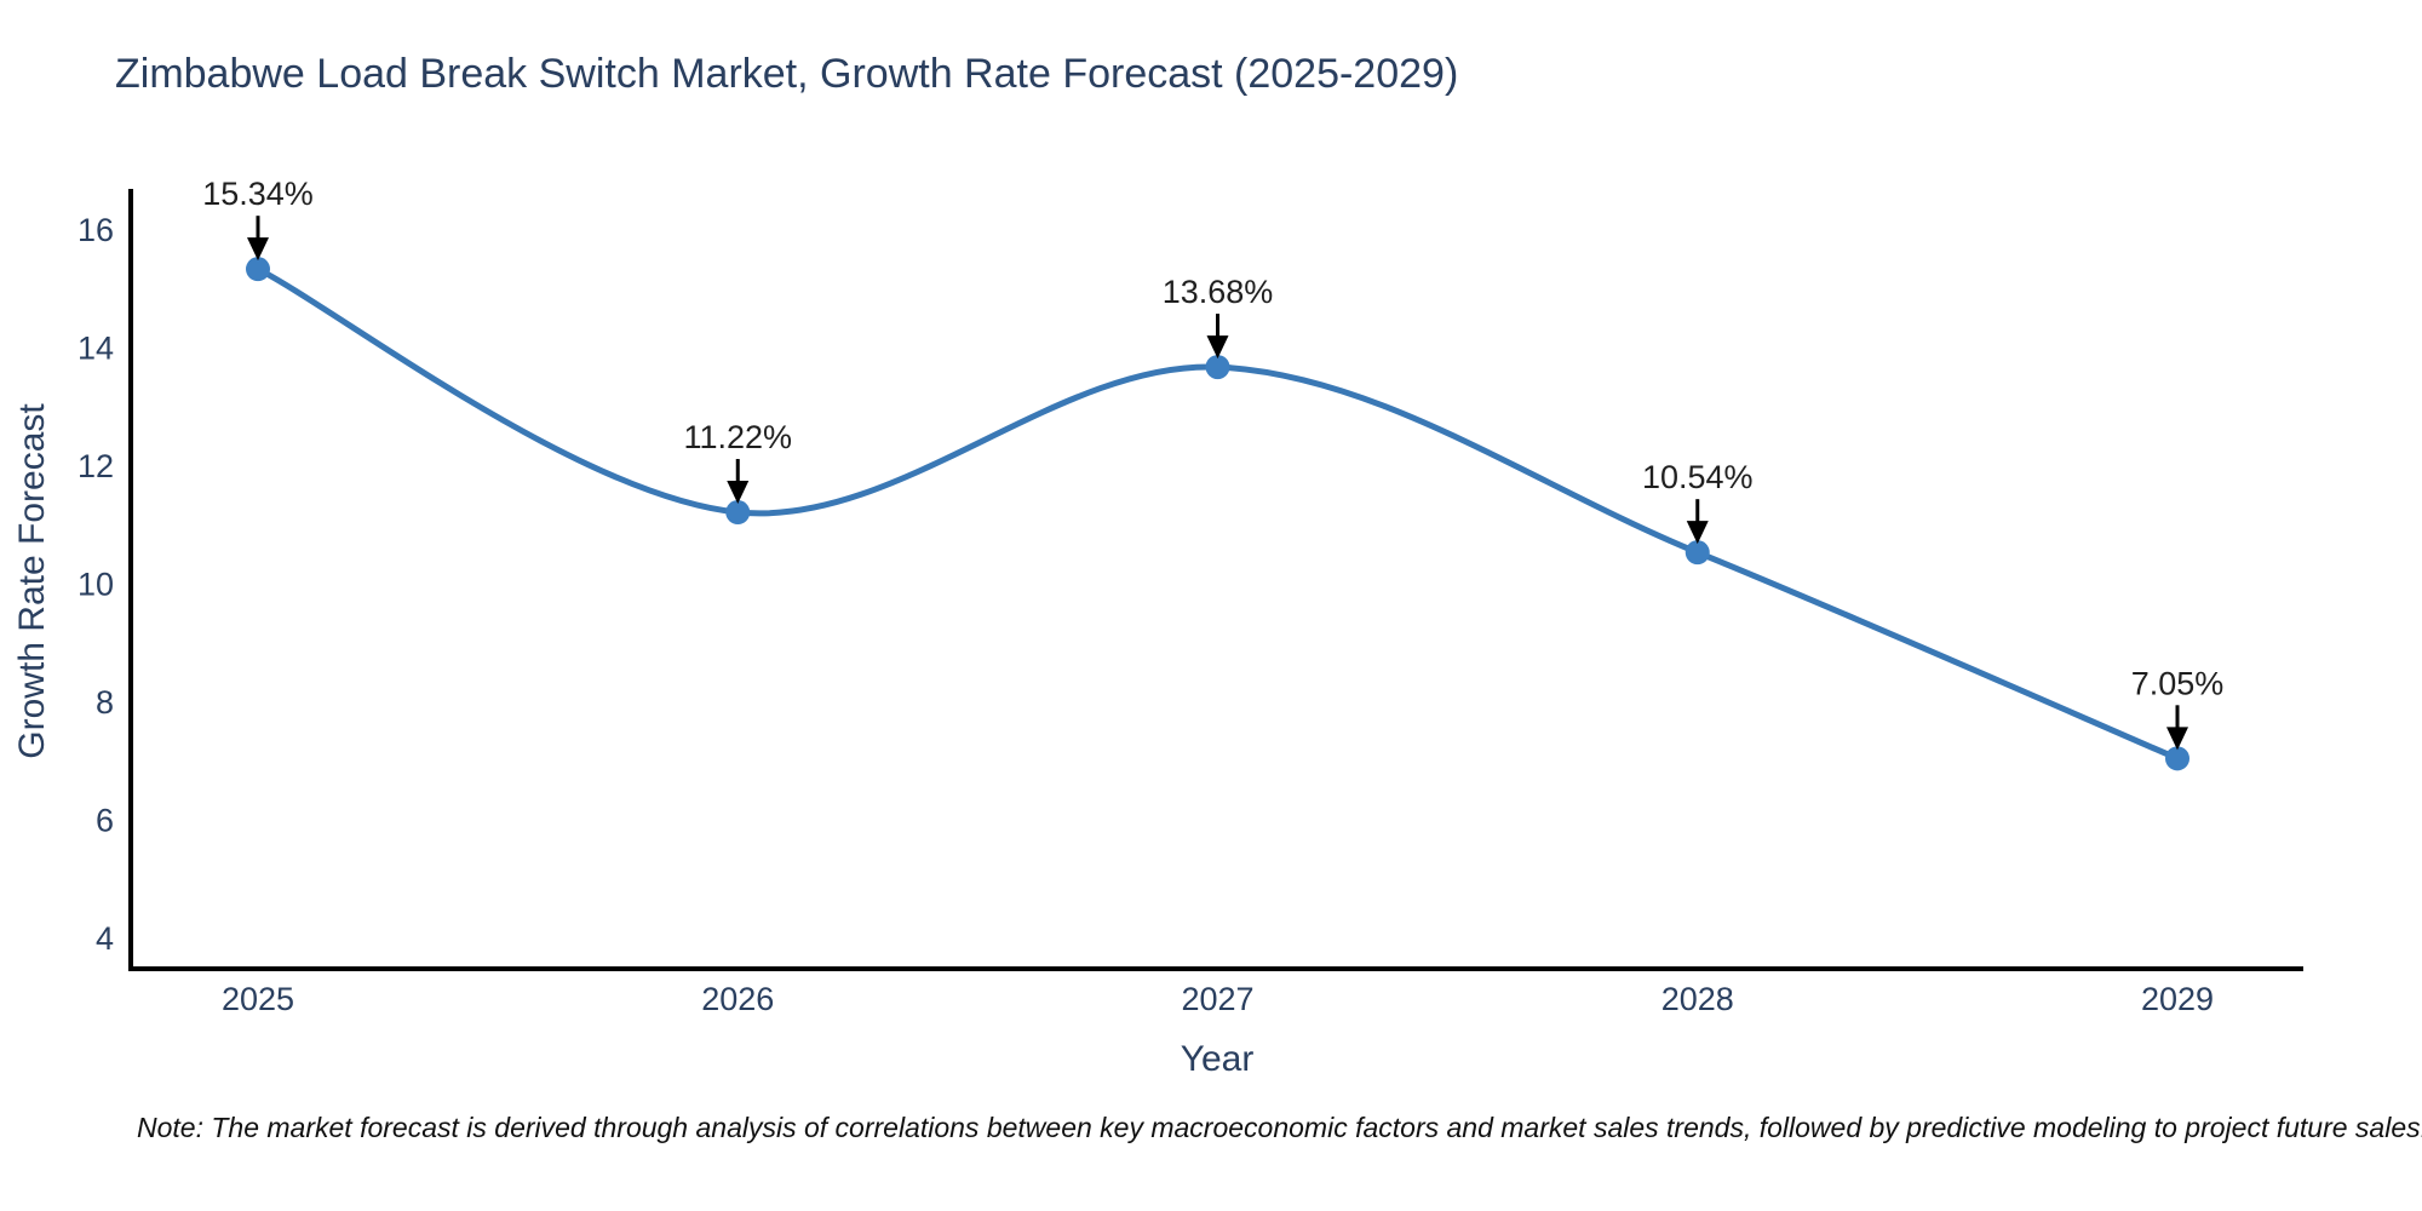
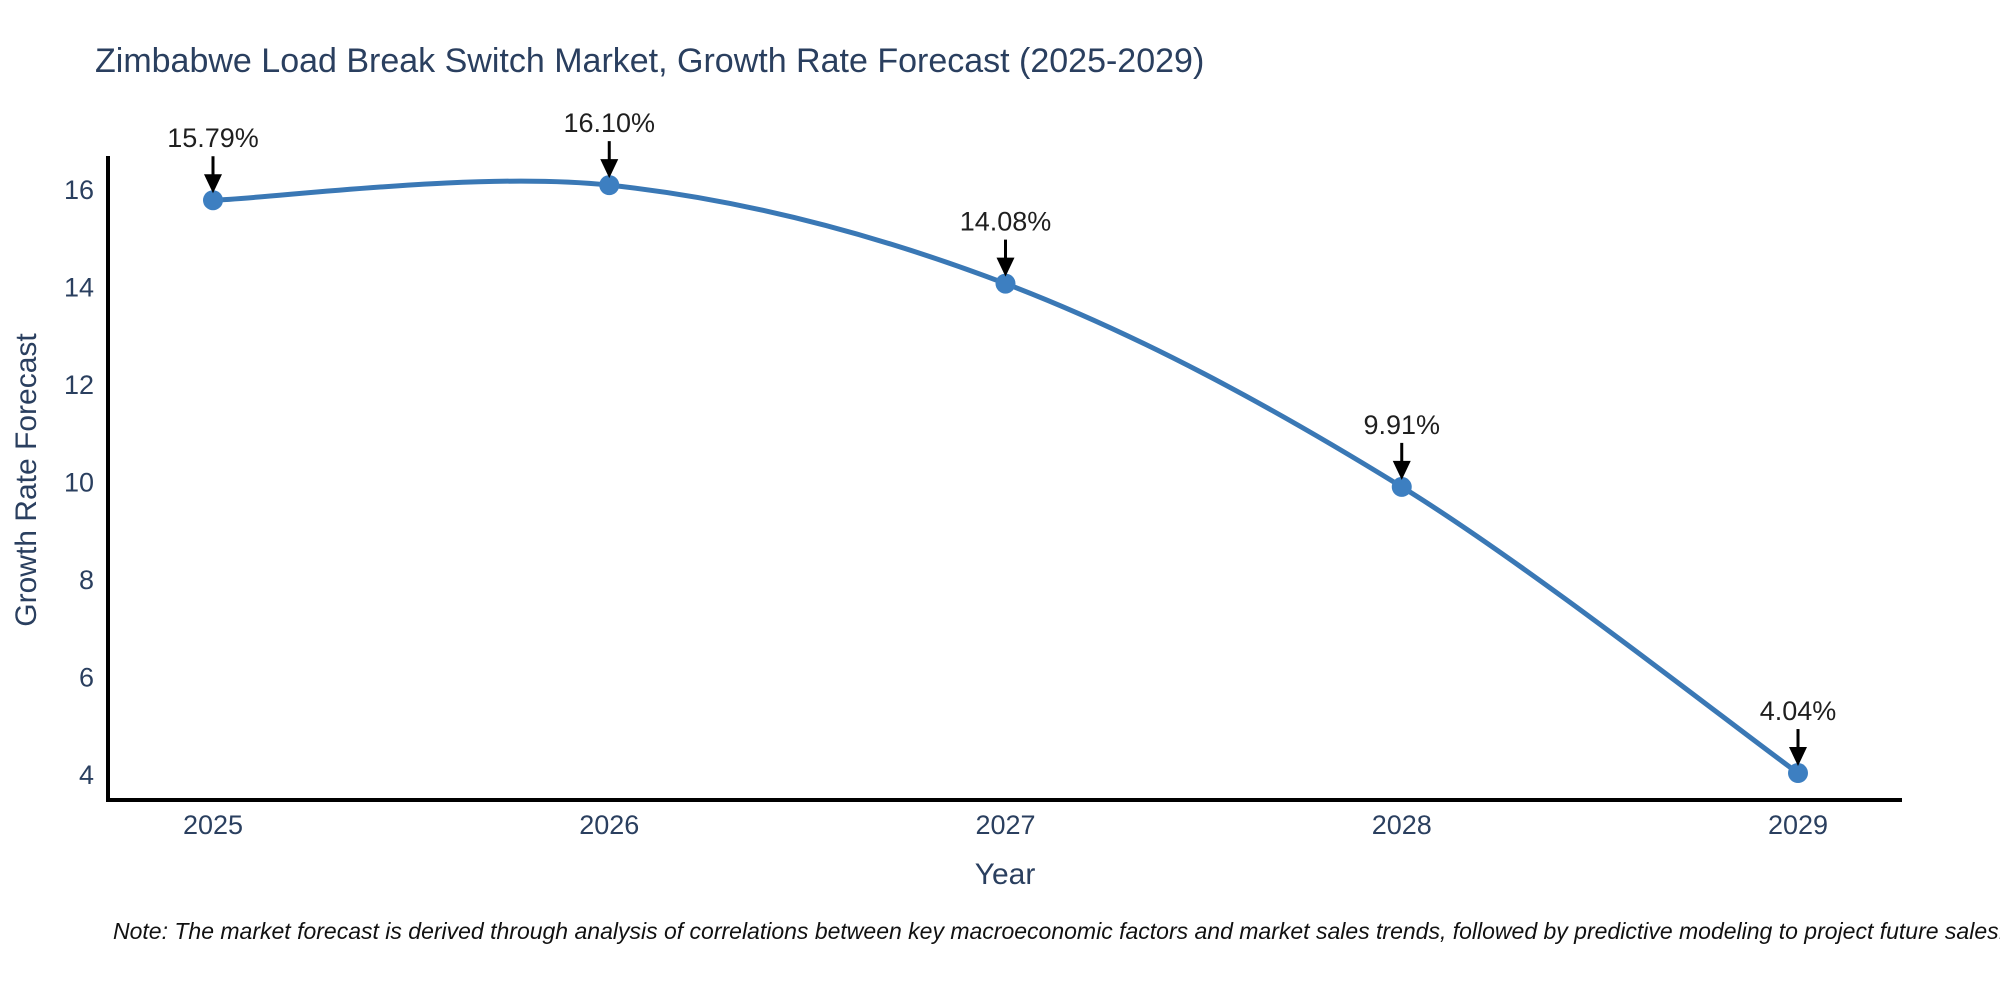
2025: 15.34% -> 15.79%
2026: 11.22% -> 16.10%
2027: 13.68% -> 14.08%
2028: 10.54% -> 9.91%
2029: 7.05% -> 4.04%
